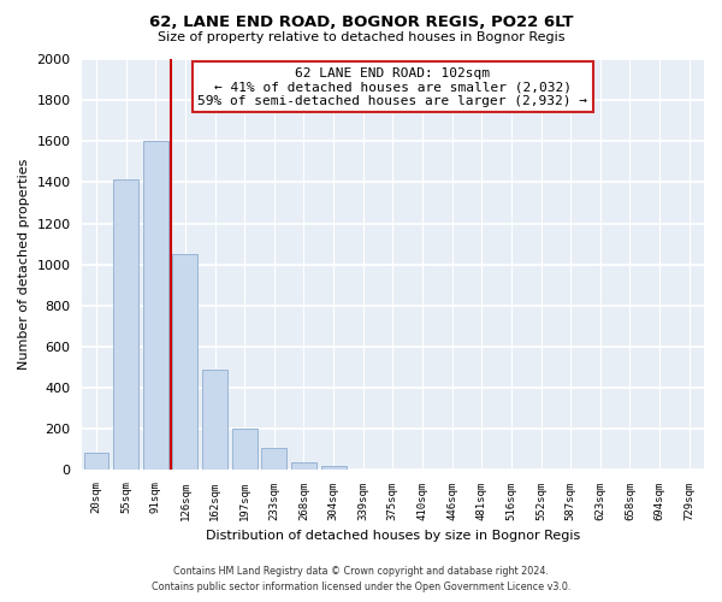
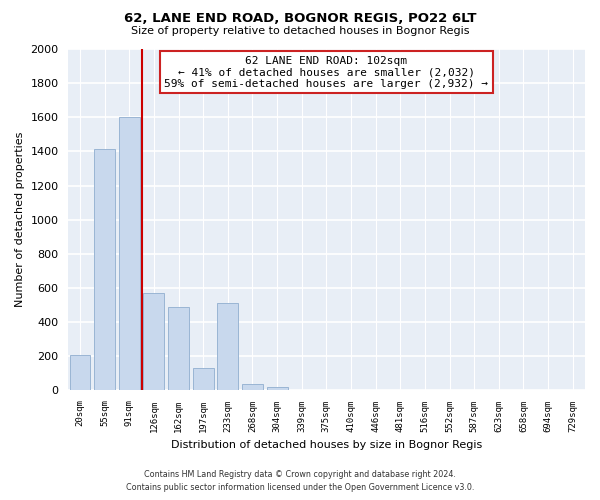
20sqm: 80 -> 210
126sqm: 1050 -> 570
197sqm: 200 -> 130
233sqm: 100 -> 510
